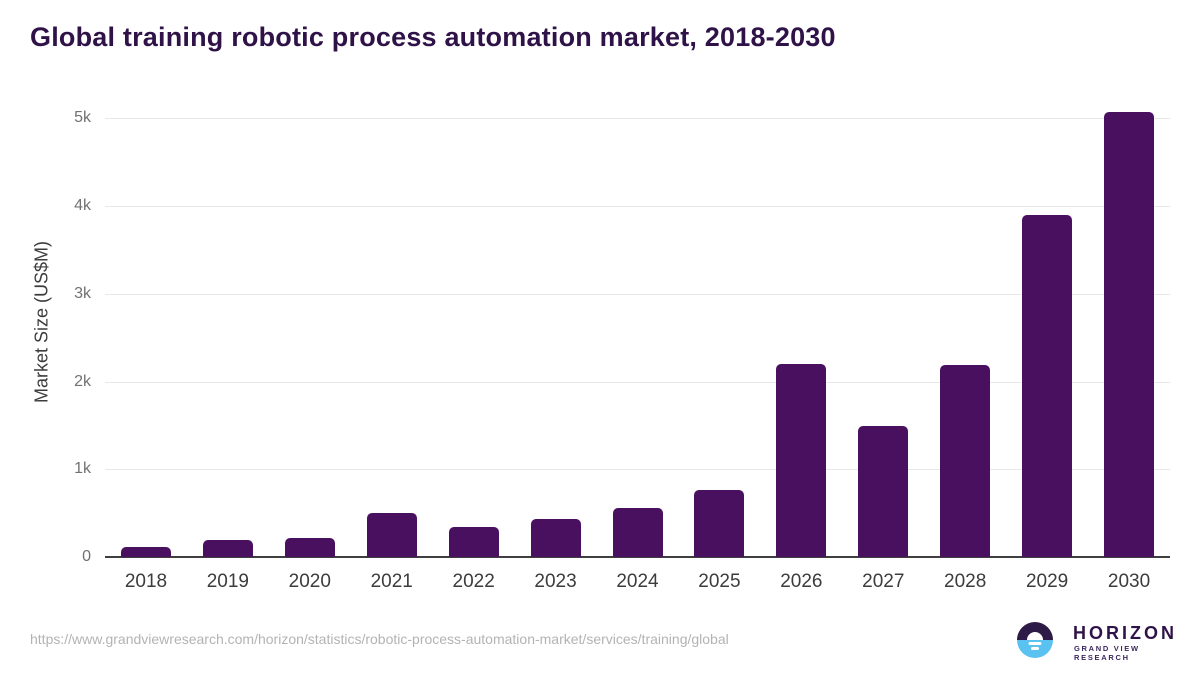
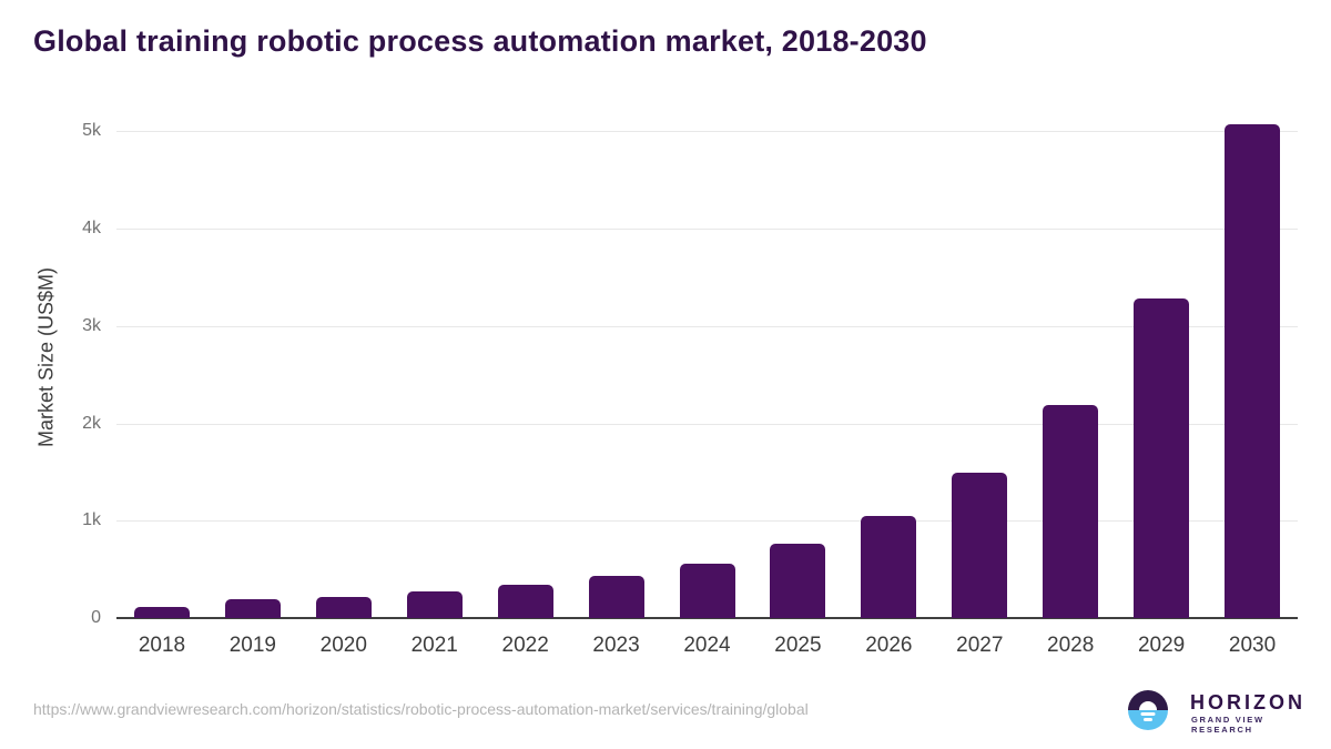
2021: 0.5k -> 0.3k
2026: 2.2k -> 1.0k
2029: 3.9k -> 3.3k
